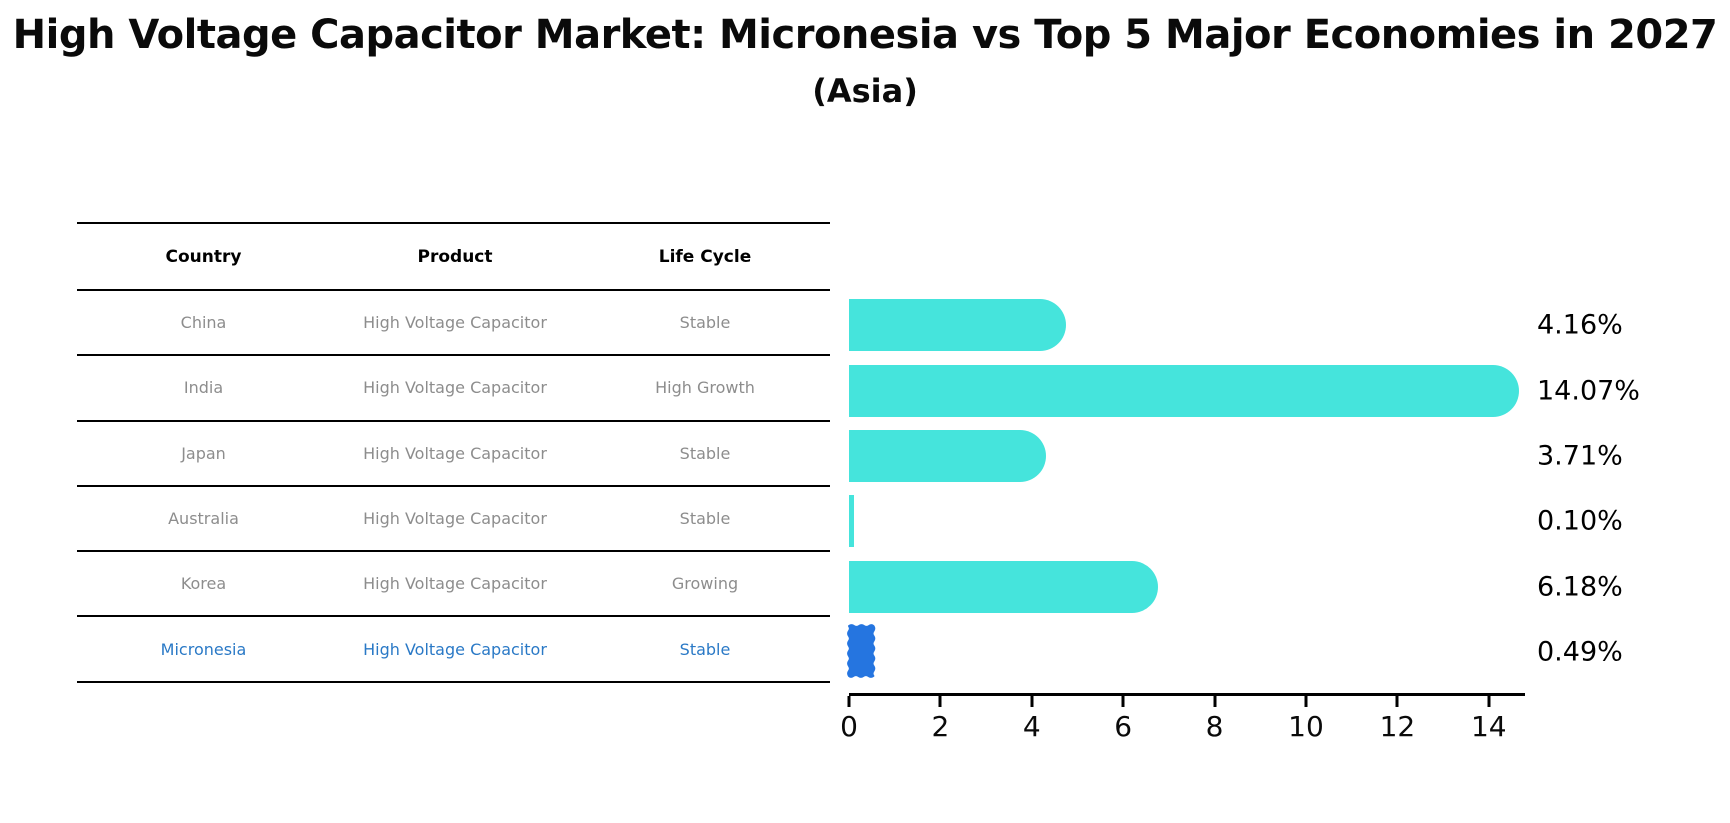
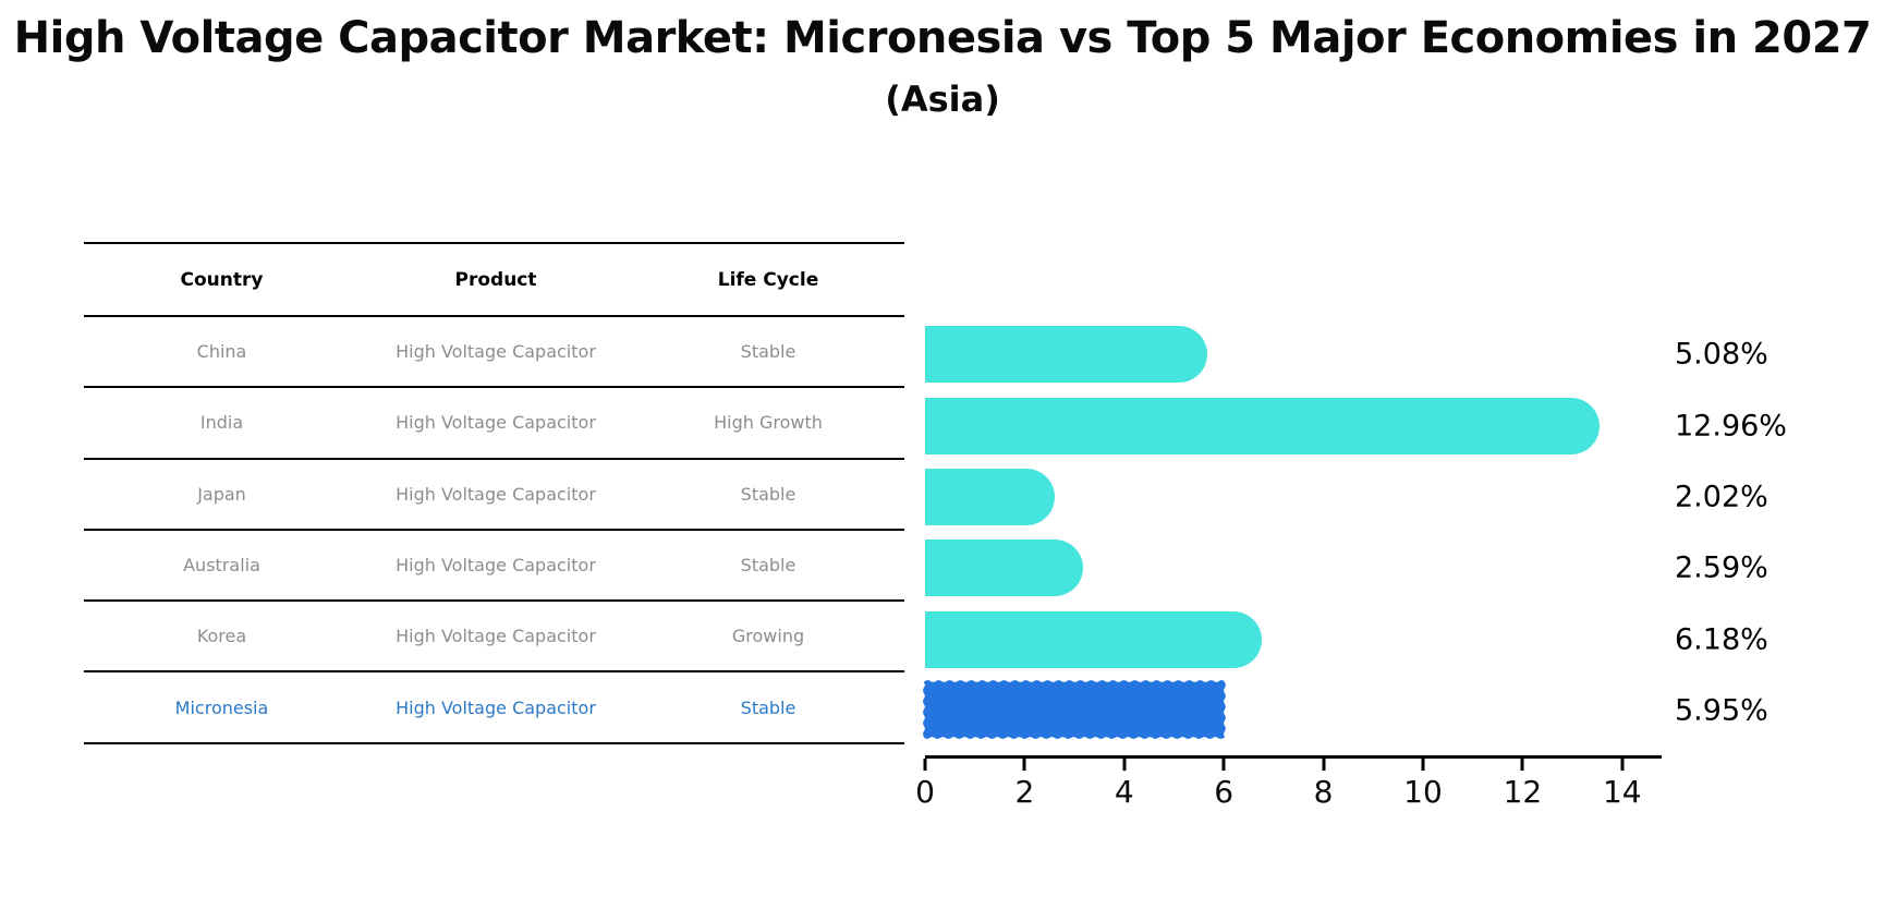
China: 4.16% -> 5.08%
India: 14.07% -> 12.96%
Japan: 3.71% -> 2.02%
Australia: 0.10% -> 2.59%
Micronesia: 0.49% -> 5.95%
